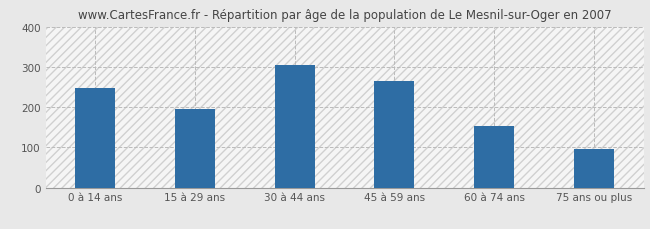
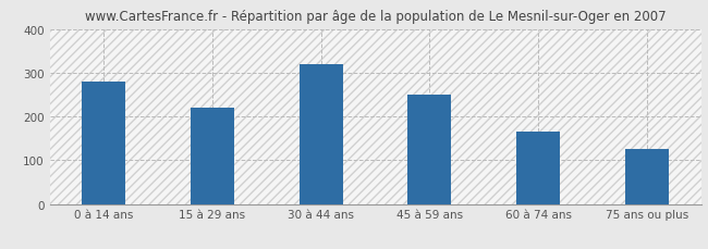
0 à 14 ans: 248 -> 280
15 à 29 ans: 196 -> 220
30 à 44 ans: 304 -> 320
45 à 59 ans: 265 -> 250
60 à 74 ans: 152 -> 165
75 ans ou plus: 96 -> 125
